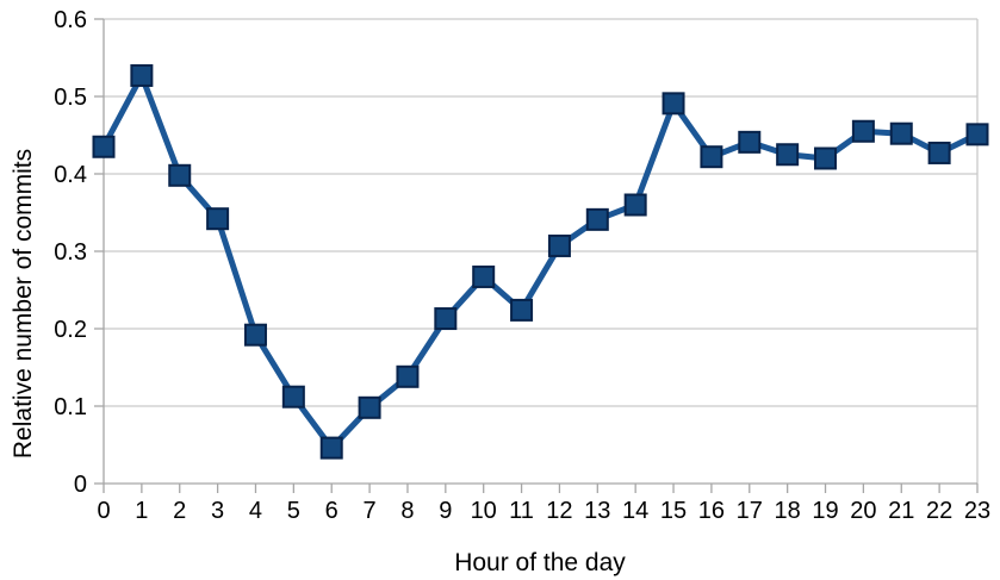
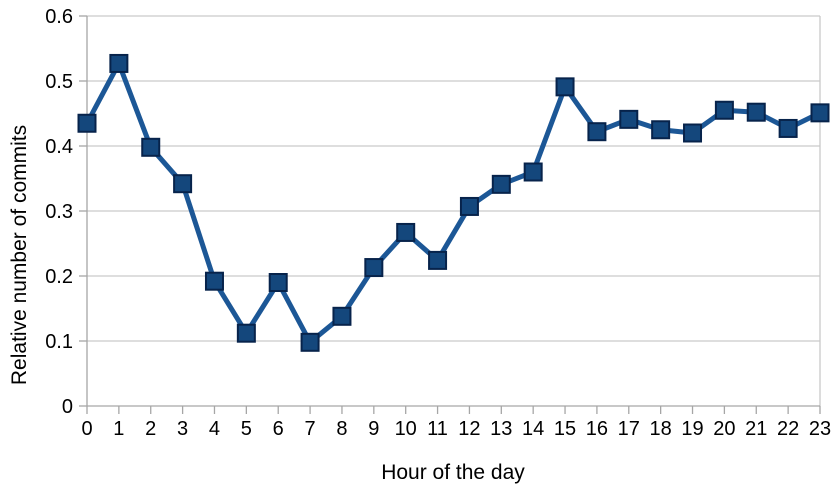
6: 0.05 -> 0.19
